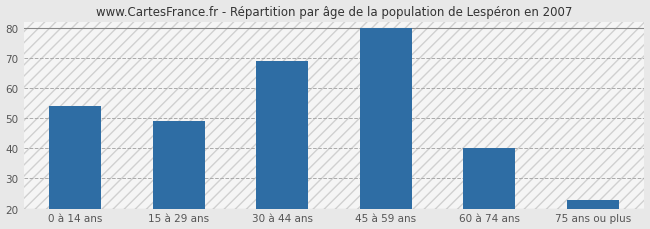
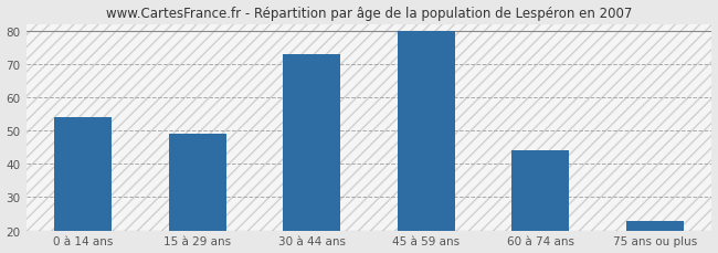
30 à 44 ans: 69 -> 73
60 à 74 ans: 40 -> 44
